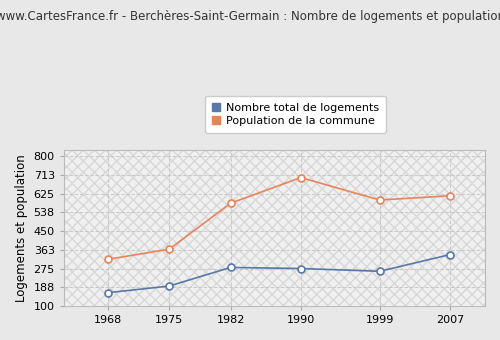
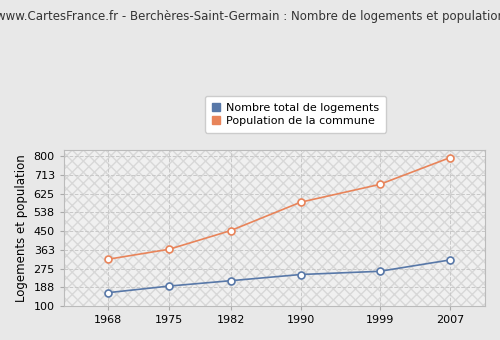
Nombre total de logements/1982: 280 -> 218
Population de la commune/1982: 580 -> 452
Nombre total de logements/1990: 275 -> 247
Population de la commune/1990: 700 -> 585
Population de la commune/1999: 595 -> 668
Nombre total de logements/2007: 340 -> 315
Population de la commune/2007: 615 -> 793
